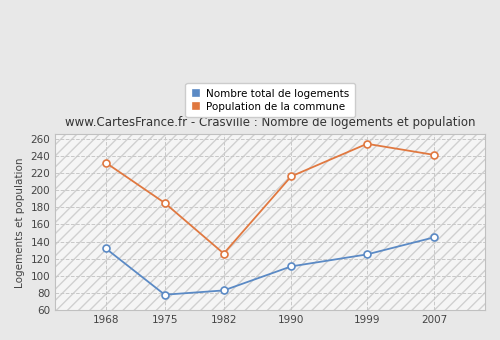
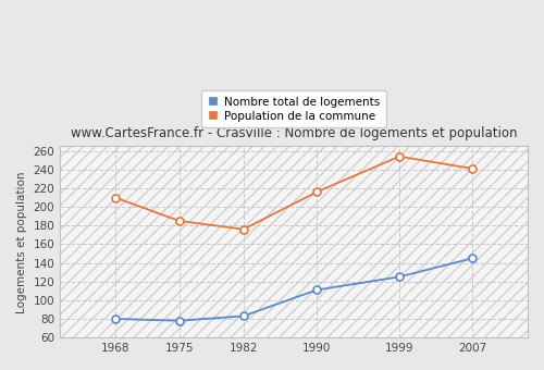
Nombre total de logements/1968: 132 -> 80
Population de la commune/1968: 232 -> 210
Population de la commune/1982: 126 -> 176
